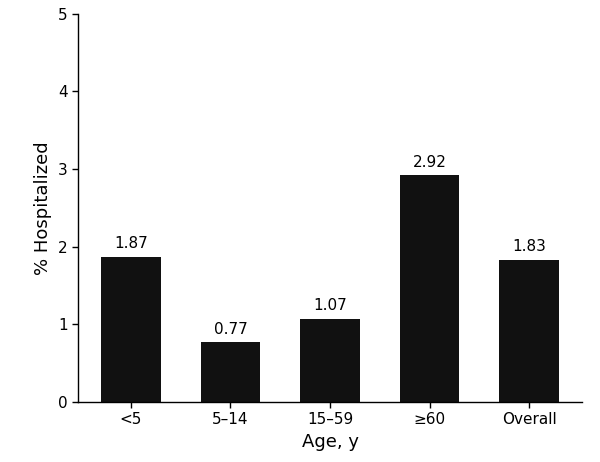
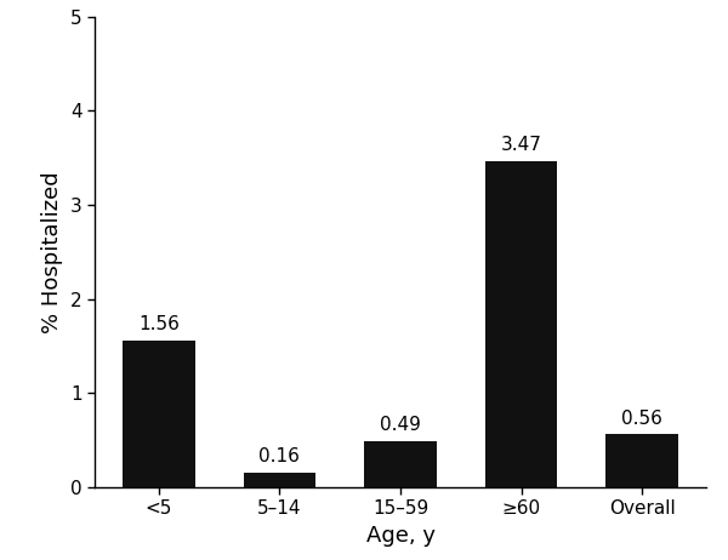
<5: 1.87 -> 1.56
5–14: 0.77 -> 0.16
15–59: 1.07 -> 0.49
≥60: 2.92 -> 3.47
Overall: 1.83 -> 0.56
